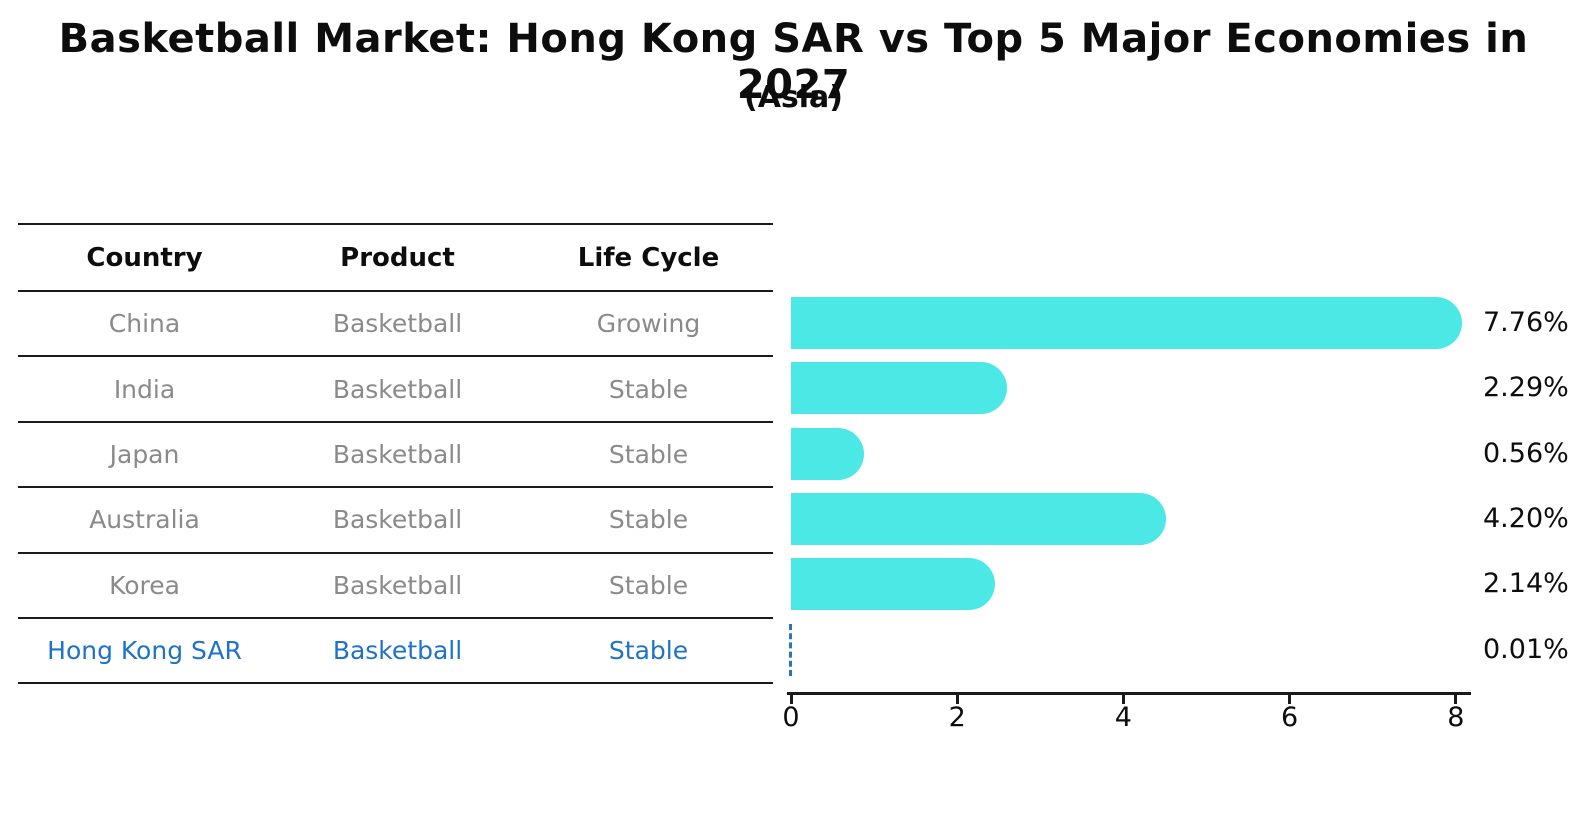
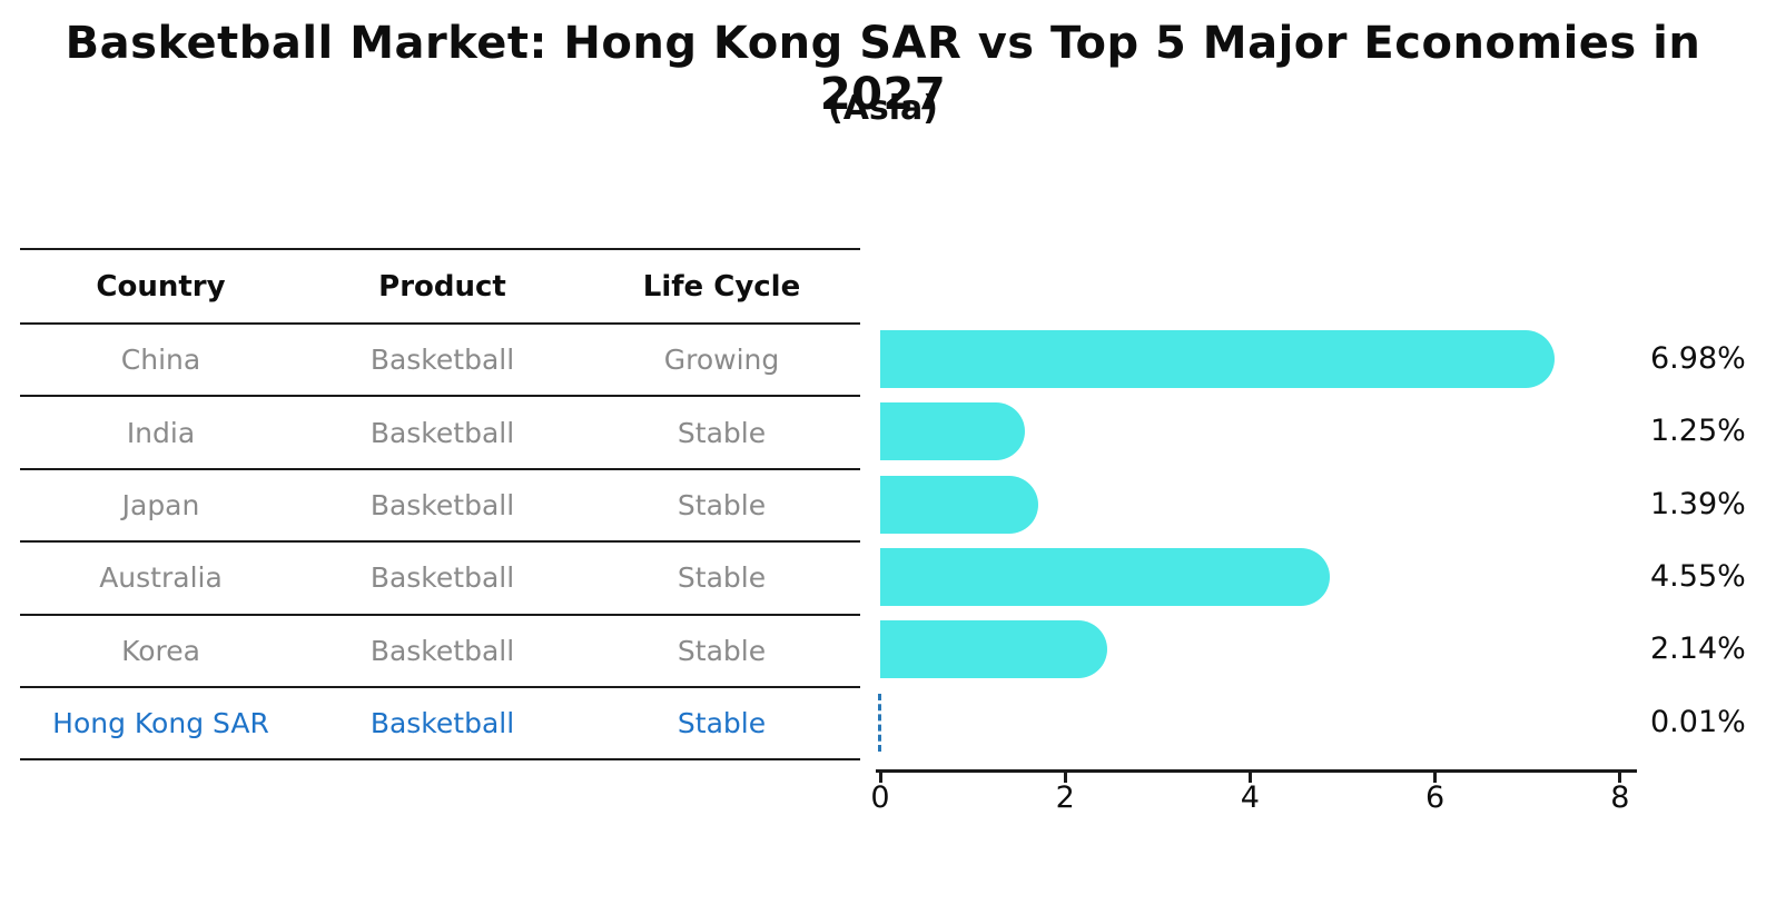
China: 7.76% -> 6.98%
India: 2.29% -> 1.25%
Japan: 0.56% -> 1.39%
Australia: 4.20% -> 4.55%
